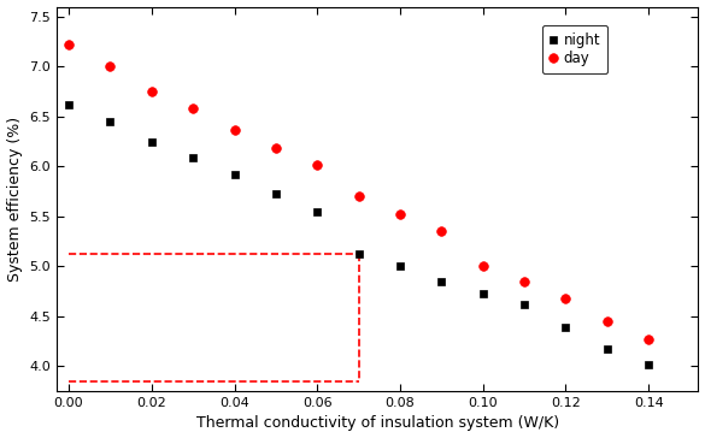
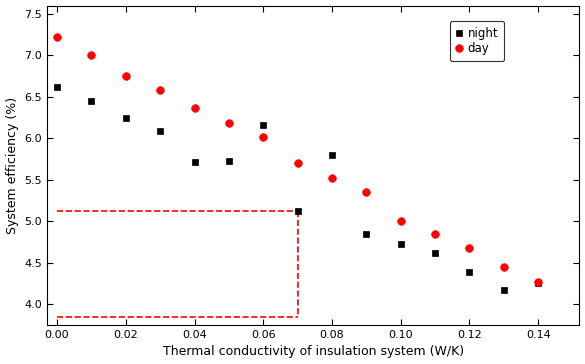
night/0.04: 5.92 -> 5.72
night/0.06: 5.55 -> 6.16
night/0.08: 5.00 -> 5.80
night/0.14: 4.01 -> 4.26
